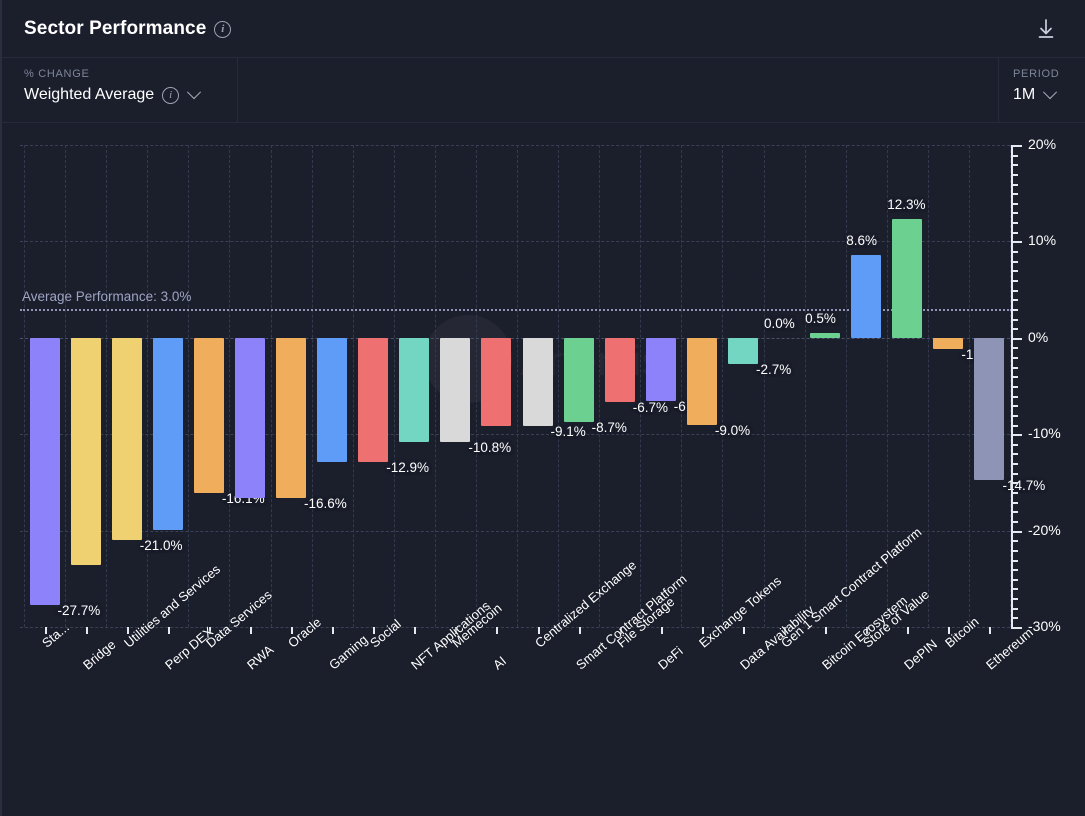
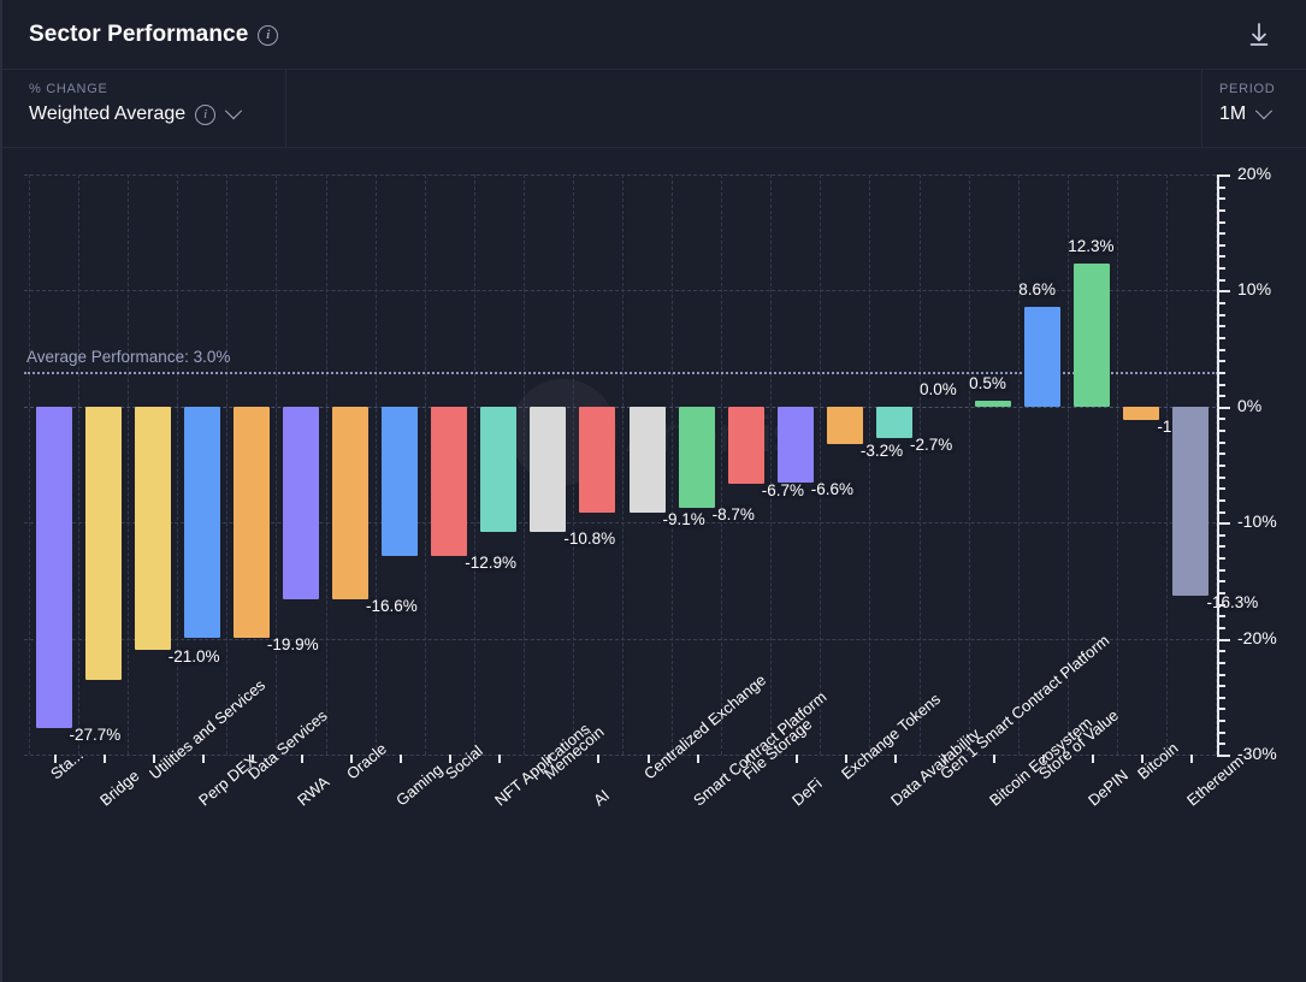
Data Services: -16.1% -> -19.9%
Exchange Tokens: -9.0% -> -3.2%
Ethereum: -14.7% -> -16.3%
